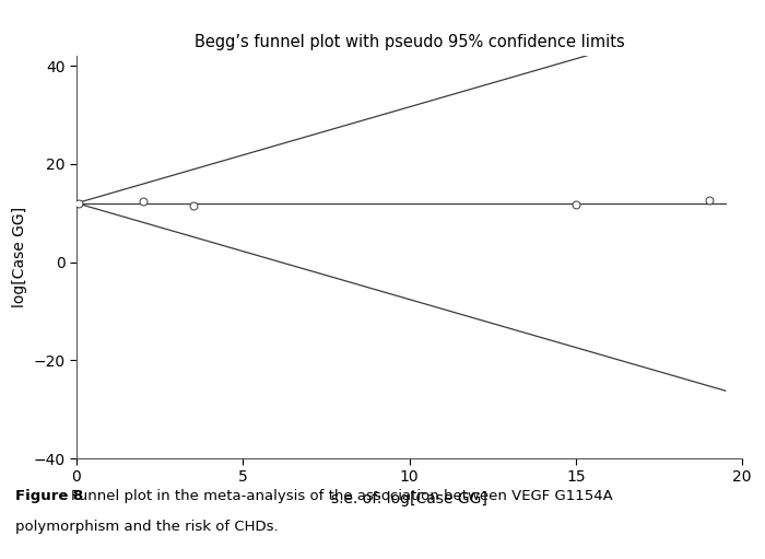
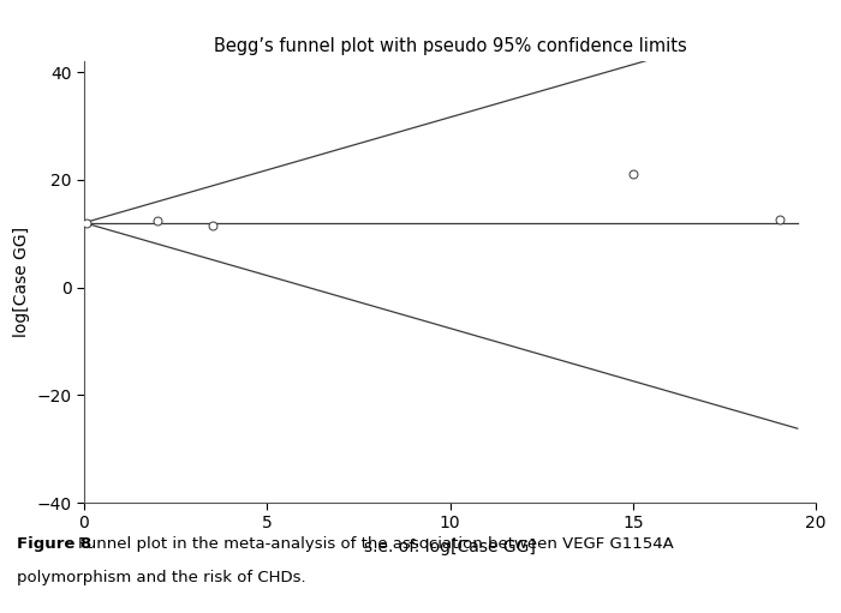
15: 11.6 -> 21.0
